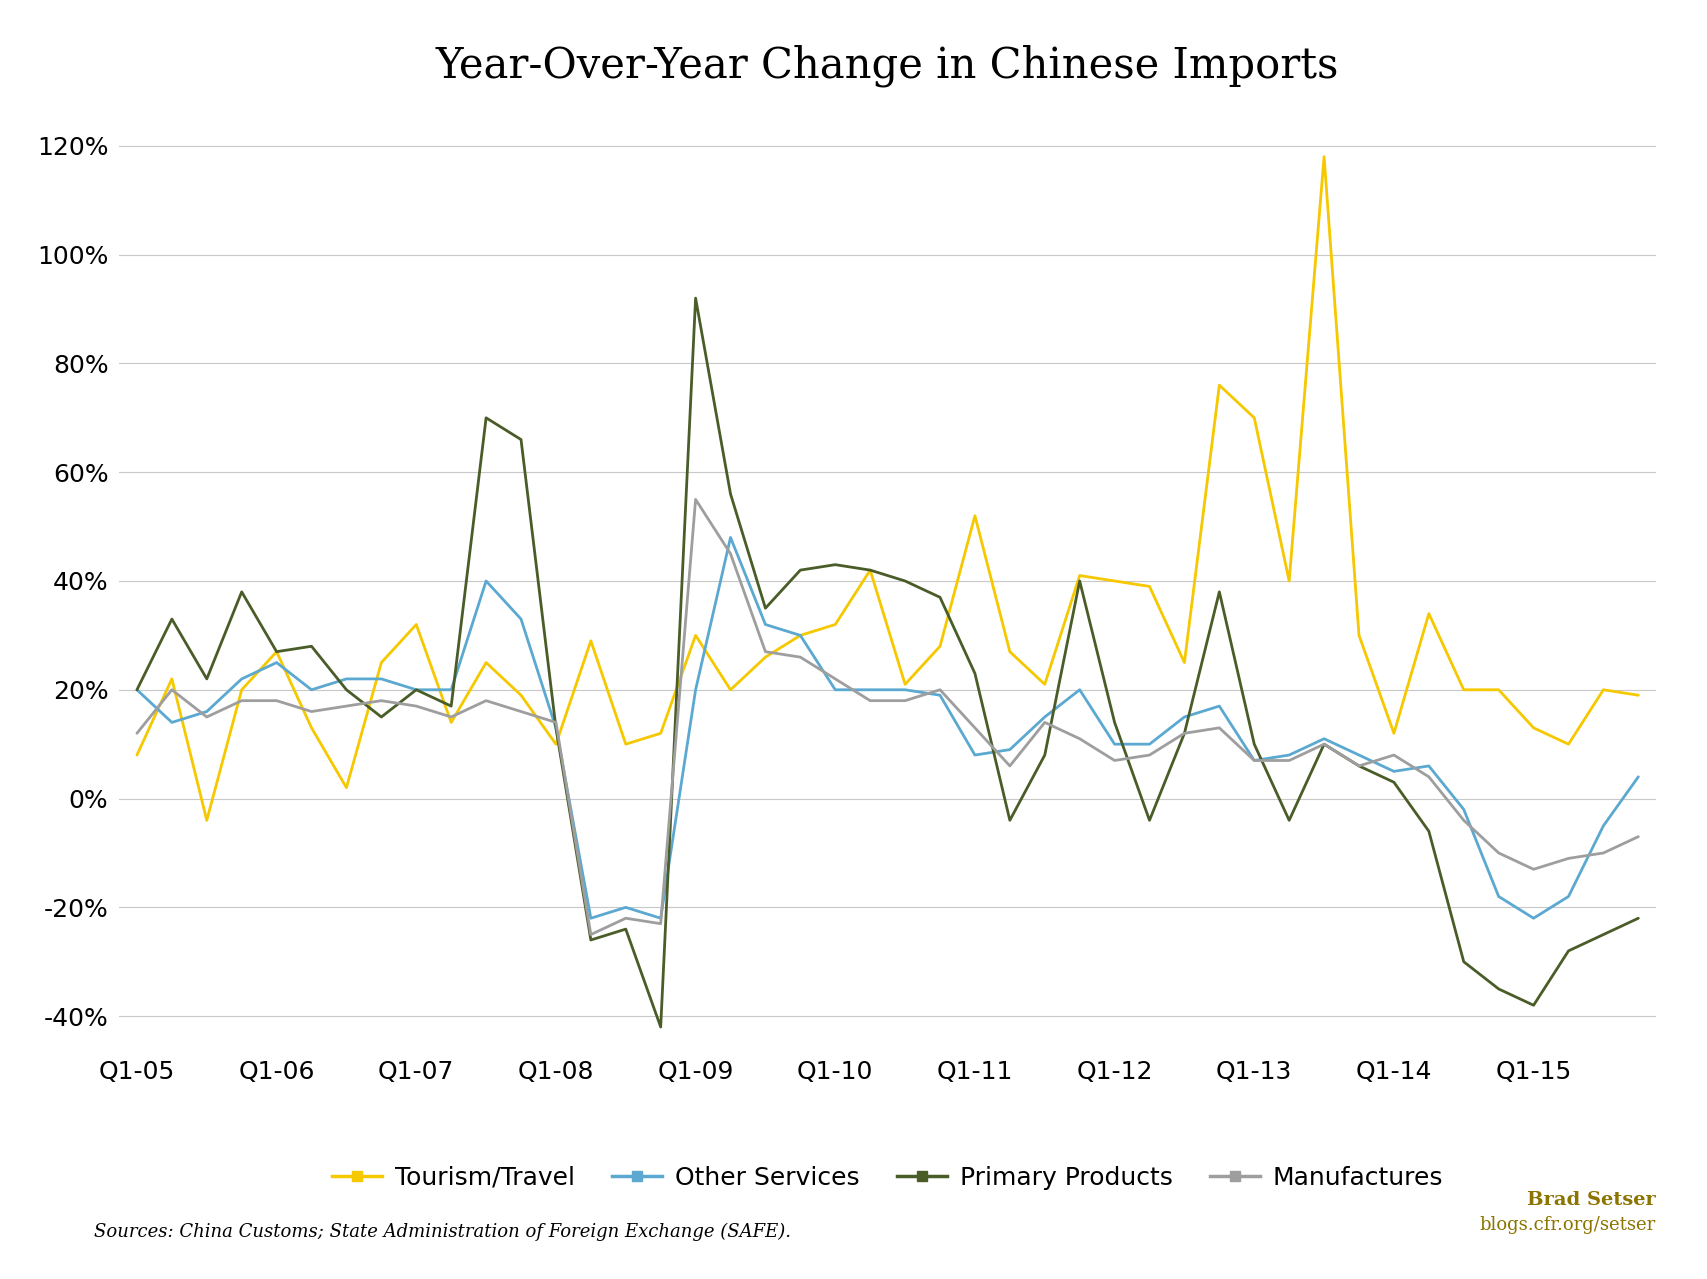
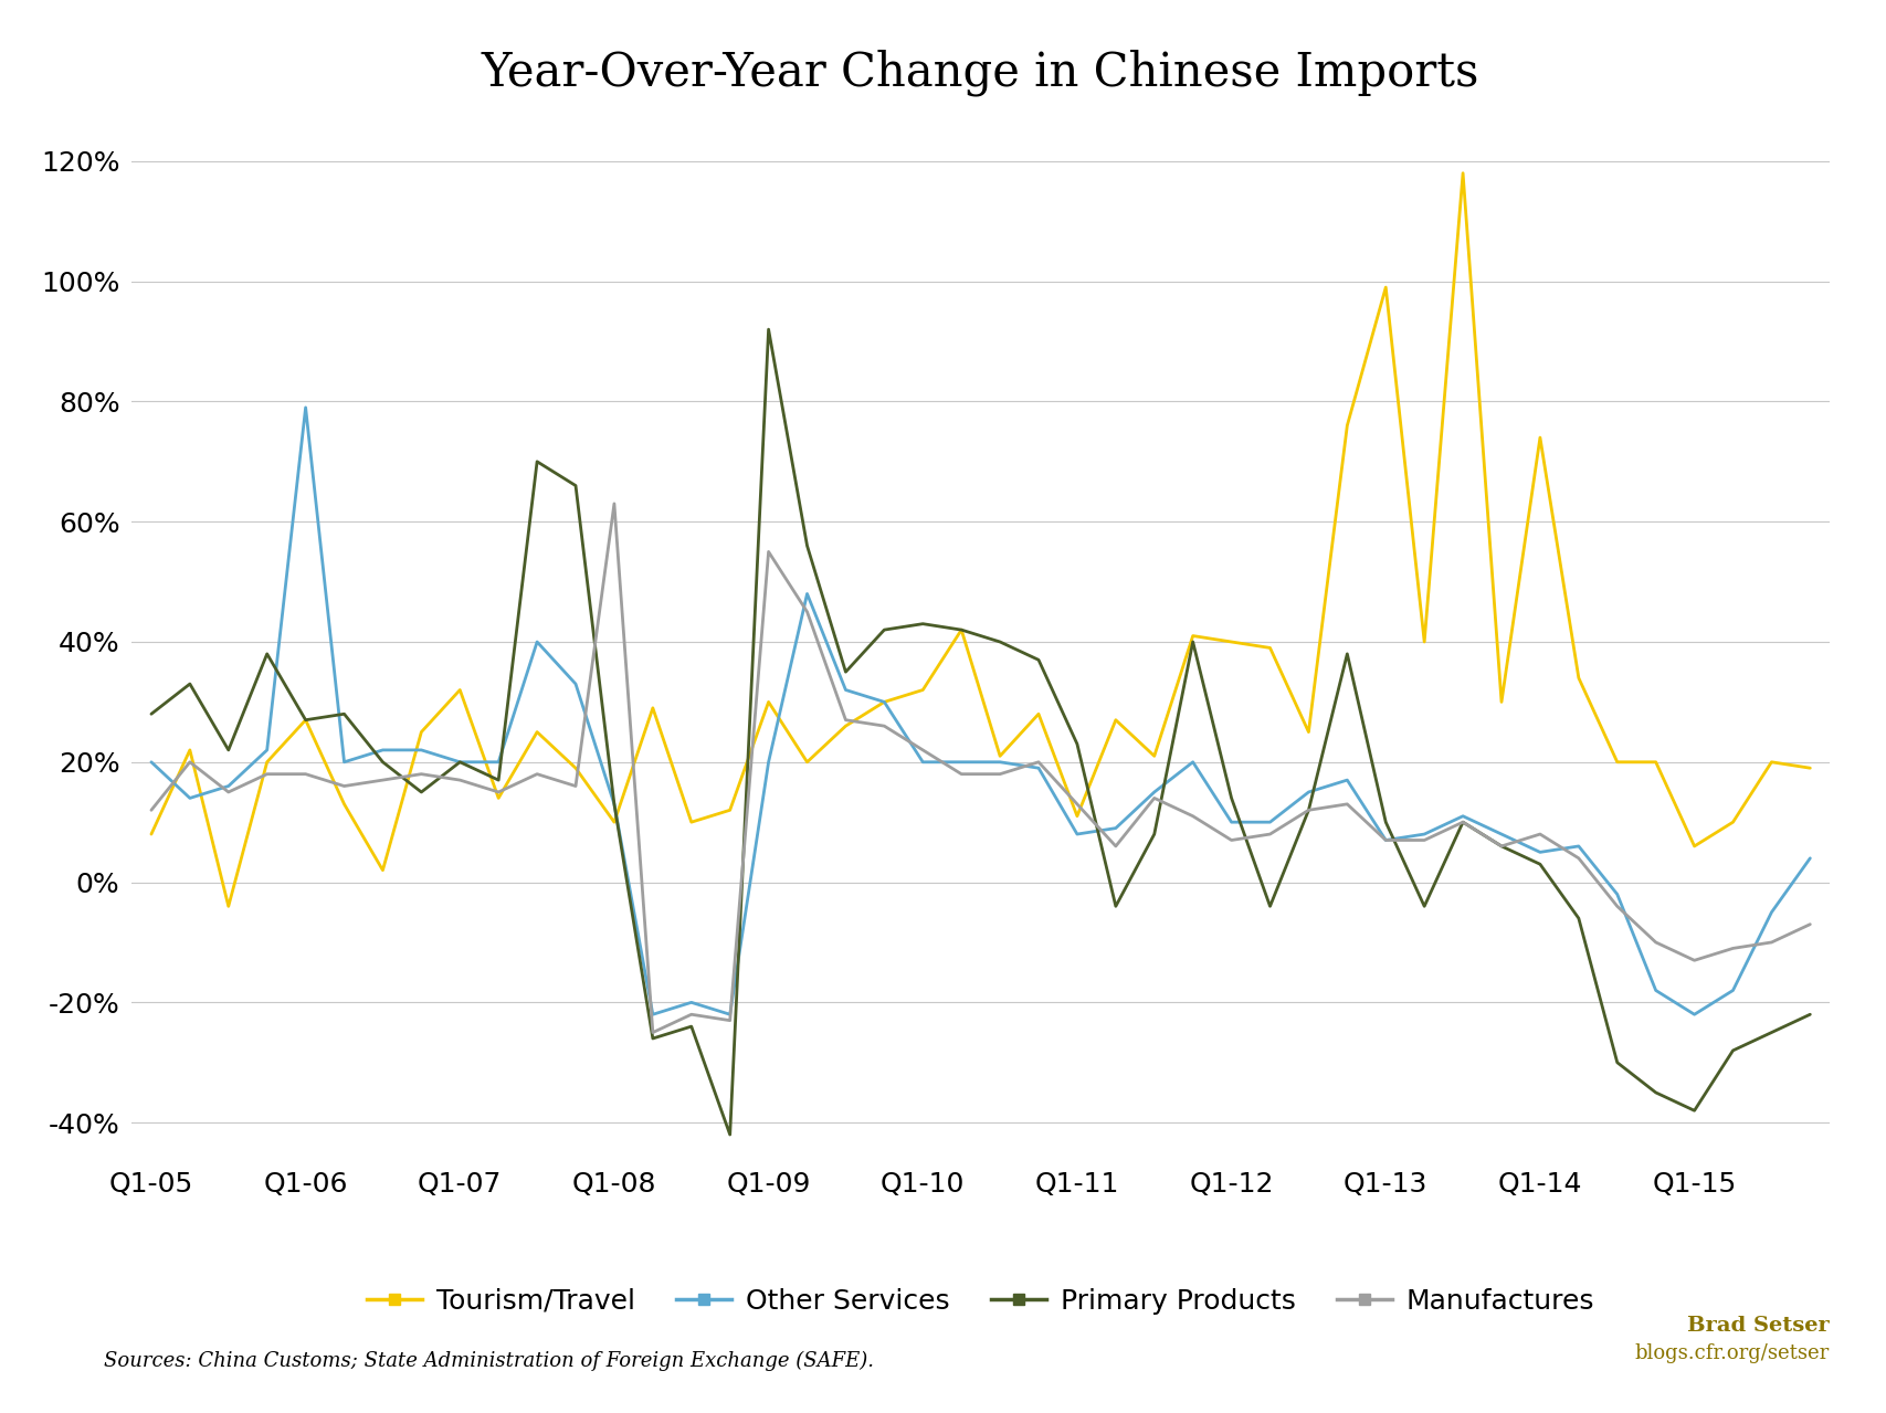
Primary Products/Q1-05: 20% -> 28%
Other Services/Q1-06: 25% -> 79%
Manufactures/Q1-08: 14% -> 63%
Tourism/Travel/Q1-11: 52% -> 11%
Tourism/Travel/Q1-13: 70% -> 99%
Tourism/Travel/Q1-14: 12% -> 74%
Tourism/Travel/Q1-15: 13% -> 6%
